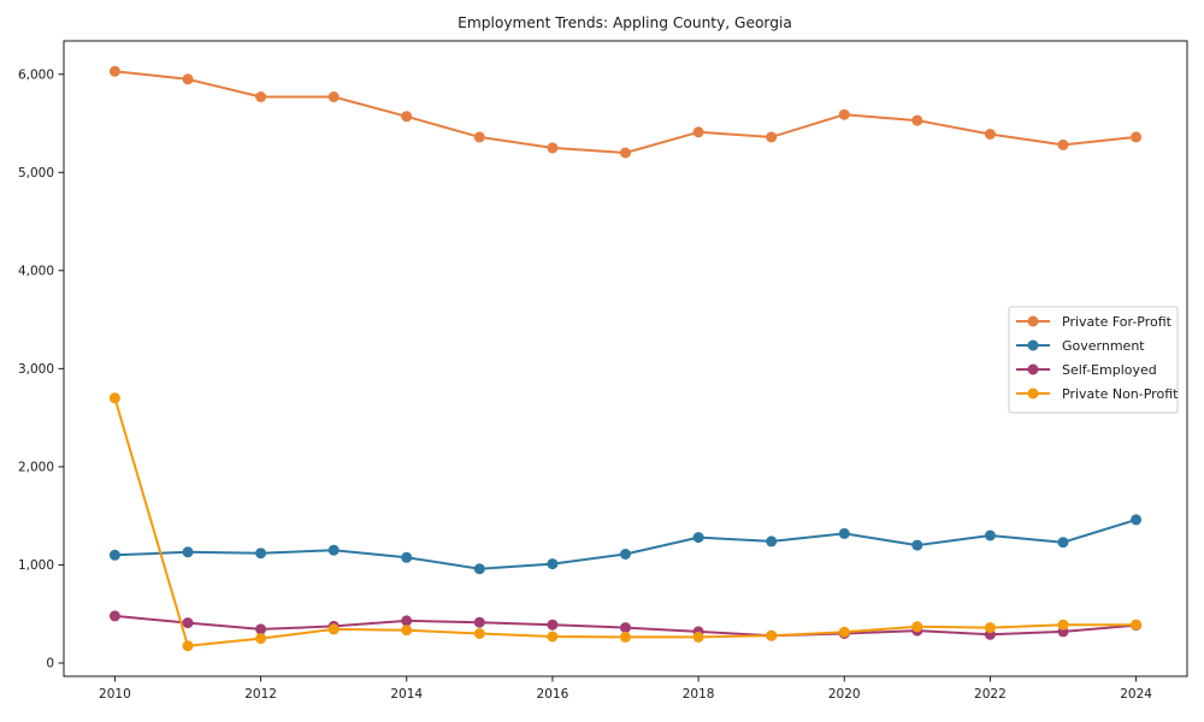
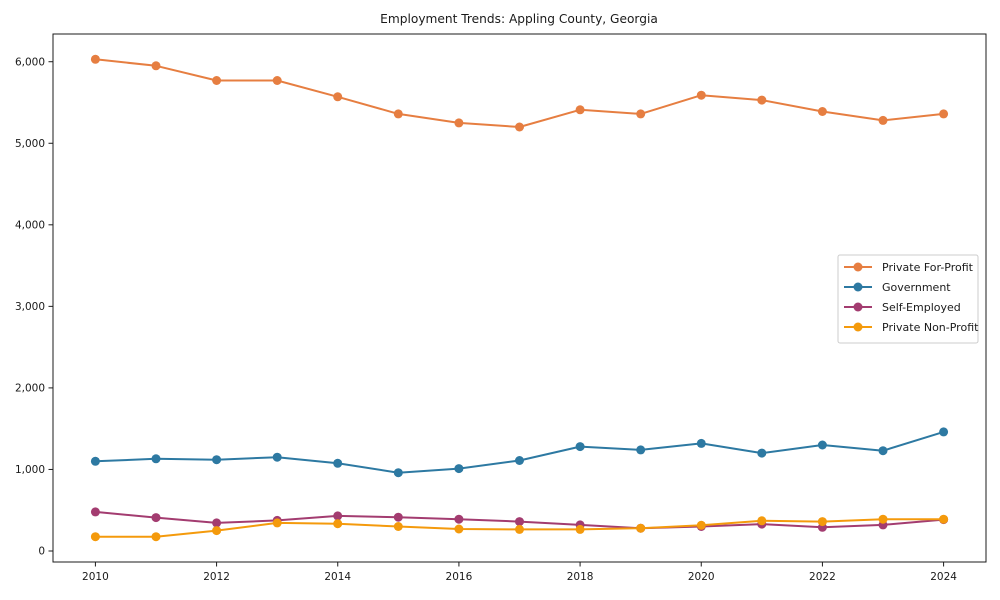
Private Non-Profit/2010: 2700 -> 200
